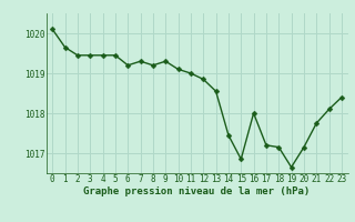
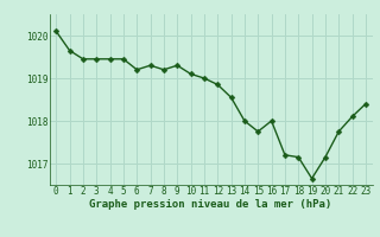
14: 1017.45 -> 1018.00
15: 1016.85 -> 1017.75
